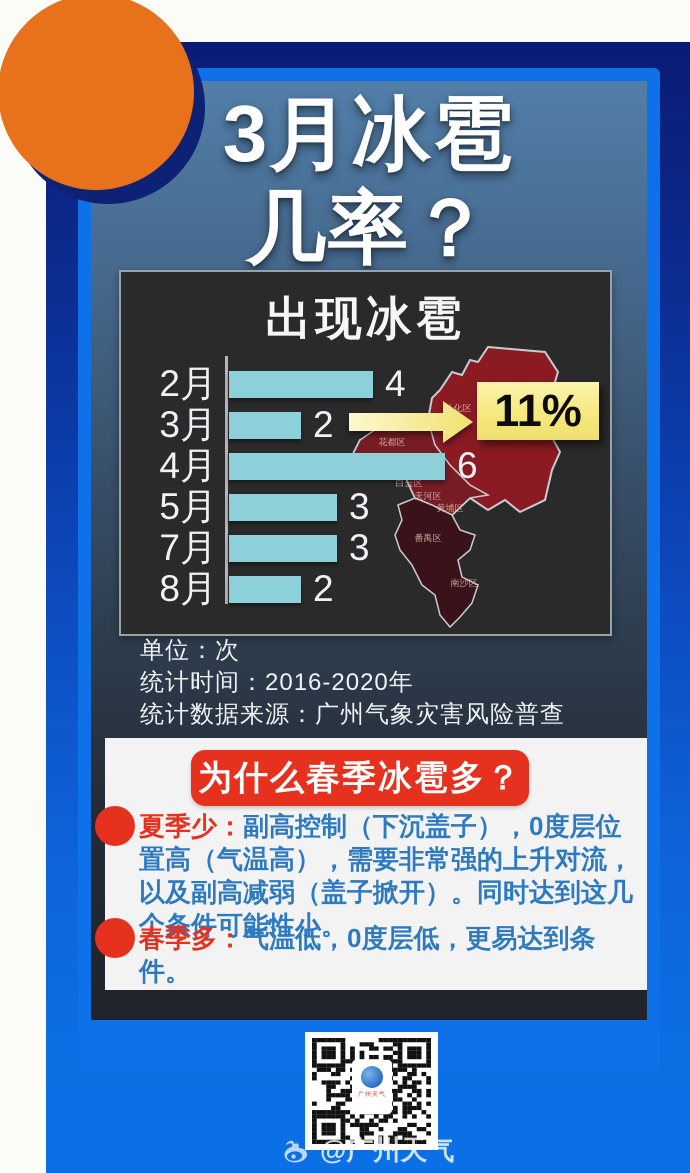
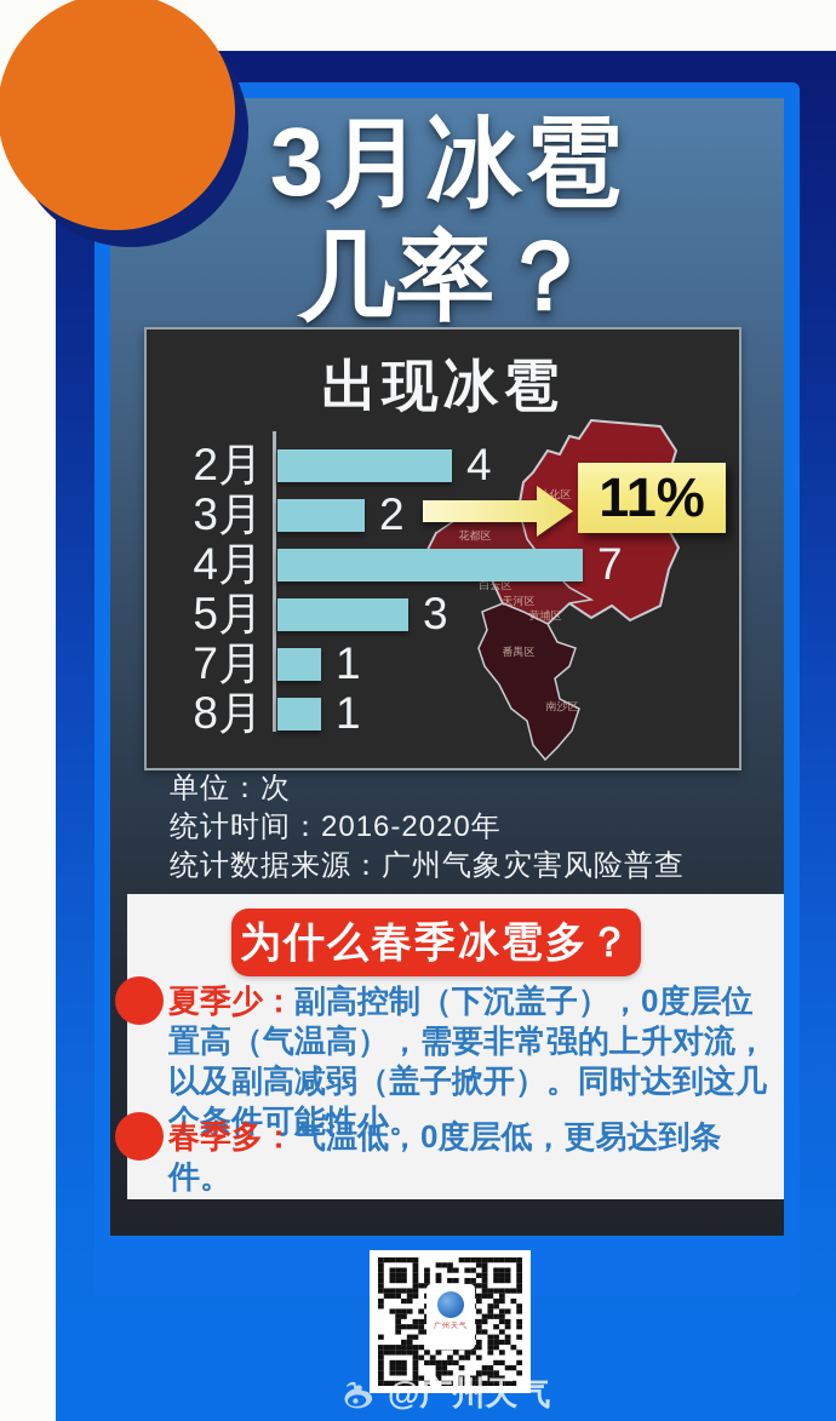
4月: 6 -> 7
7月: 3 -> 1
8月: 2 -> 1
